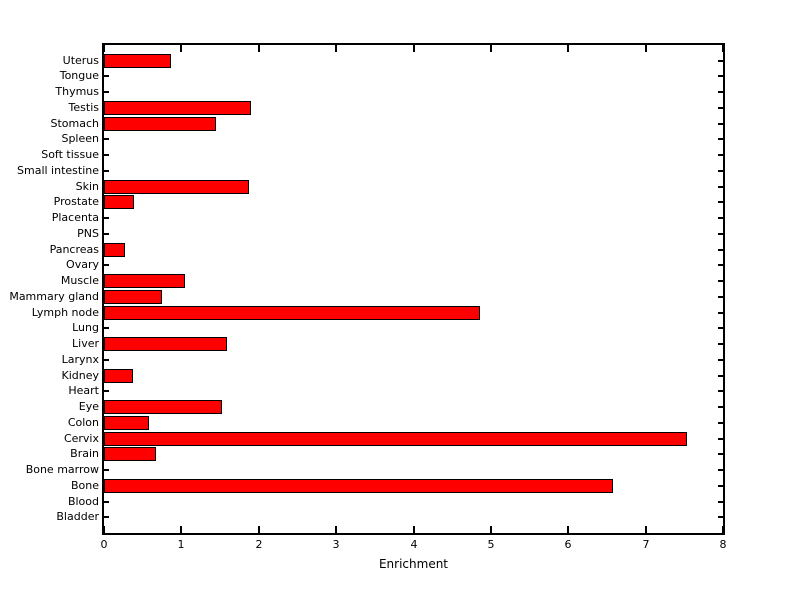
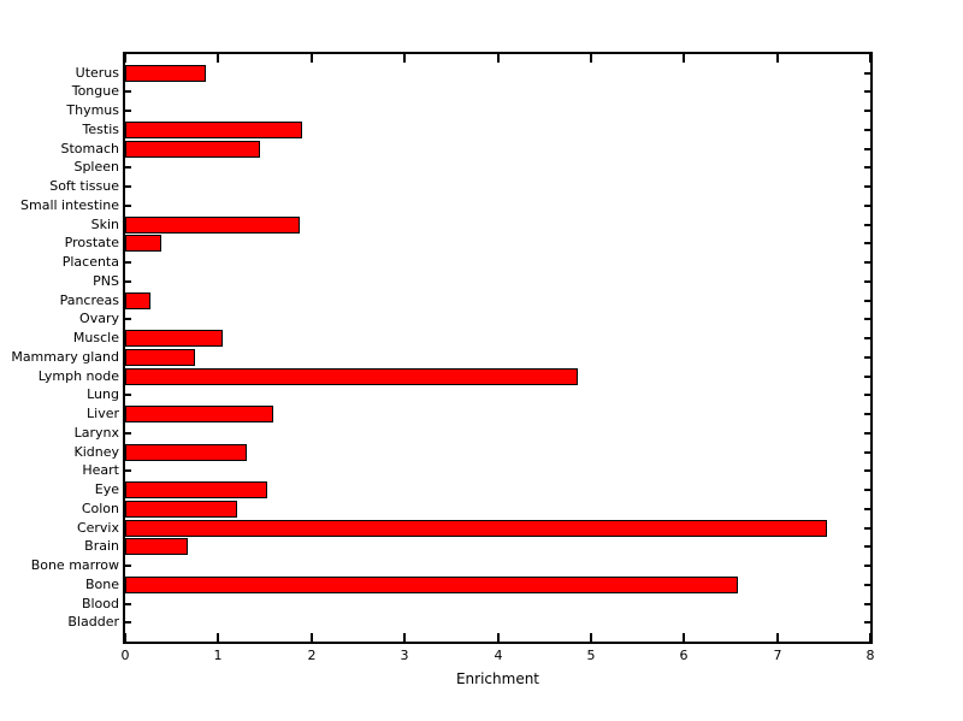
Kidney: 0.4 -> 1.3
Colon: 0.6 -> 1.2
